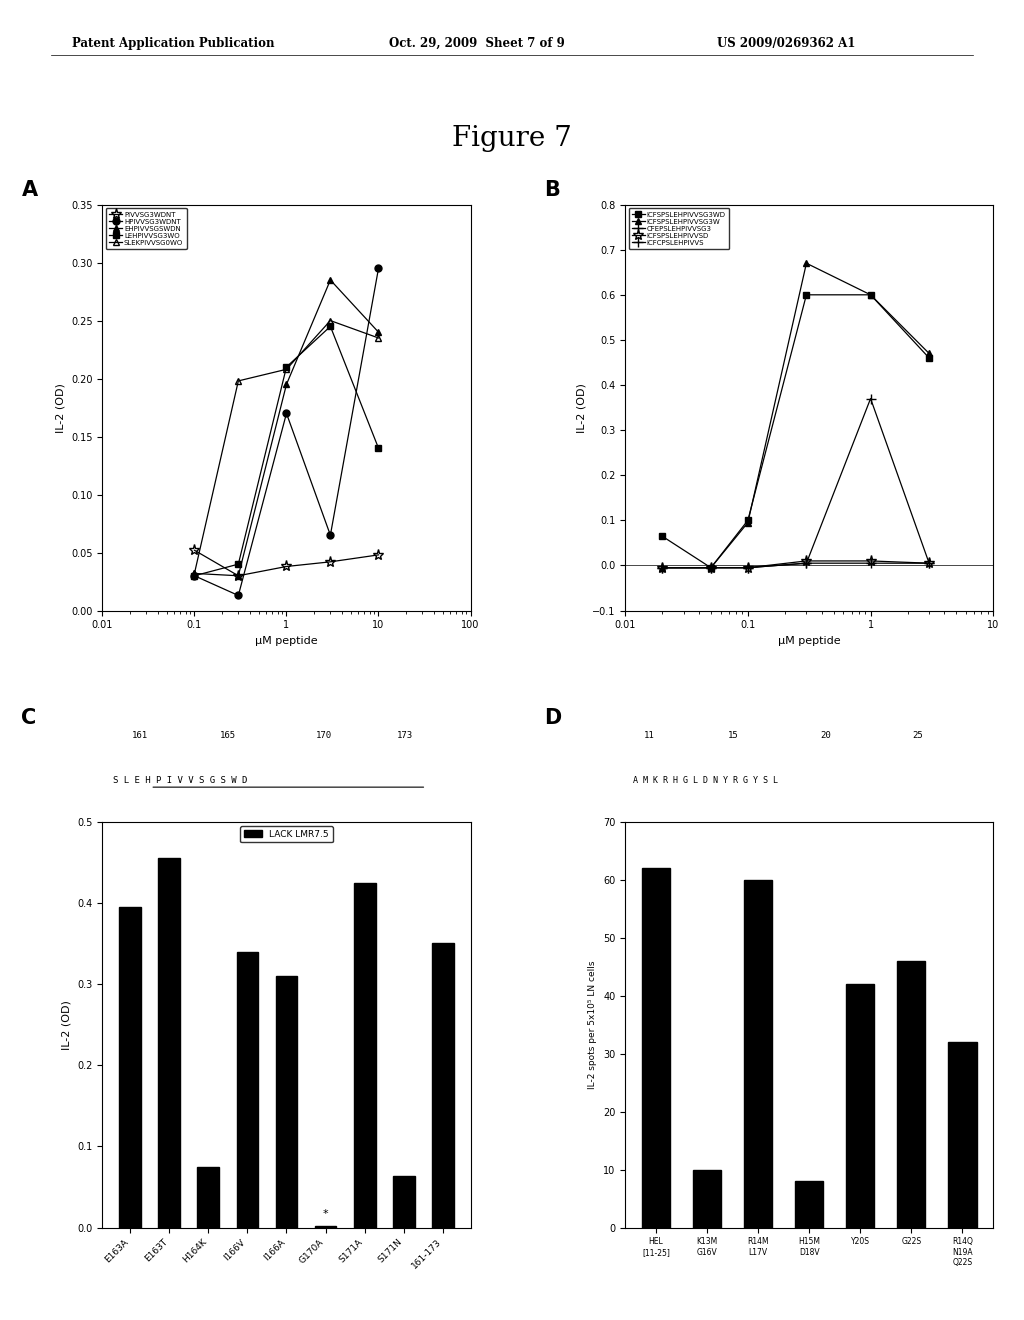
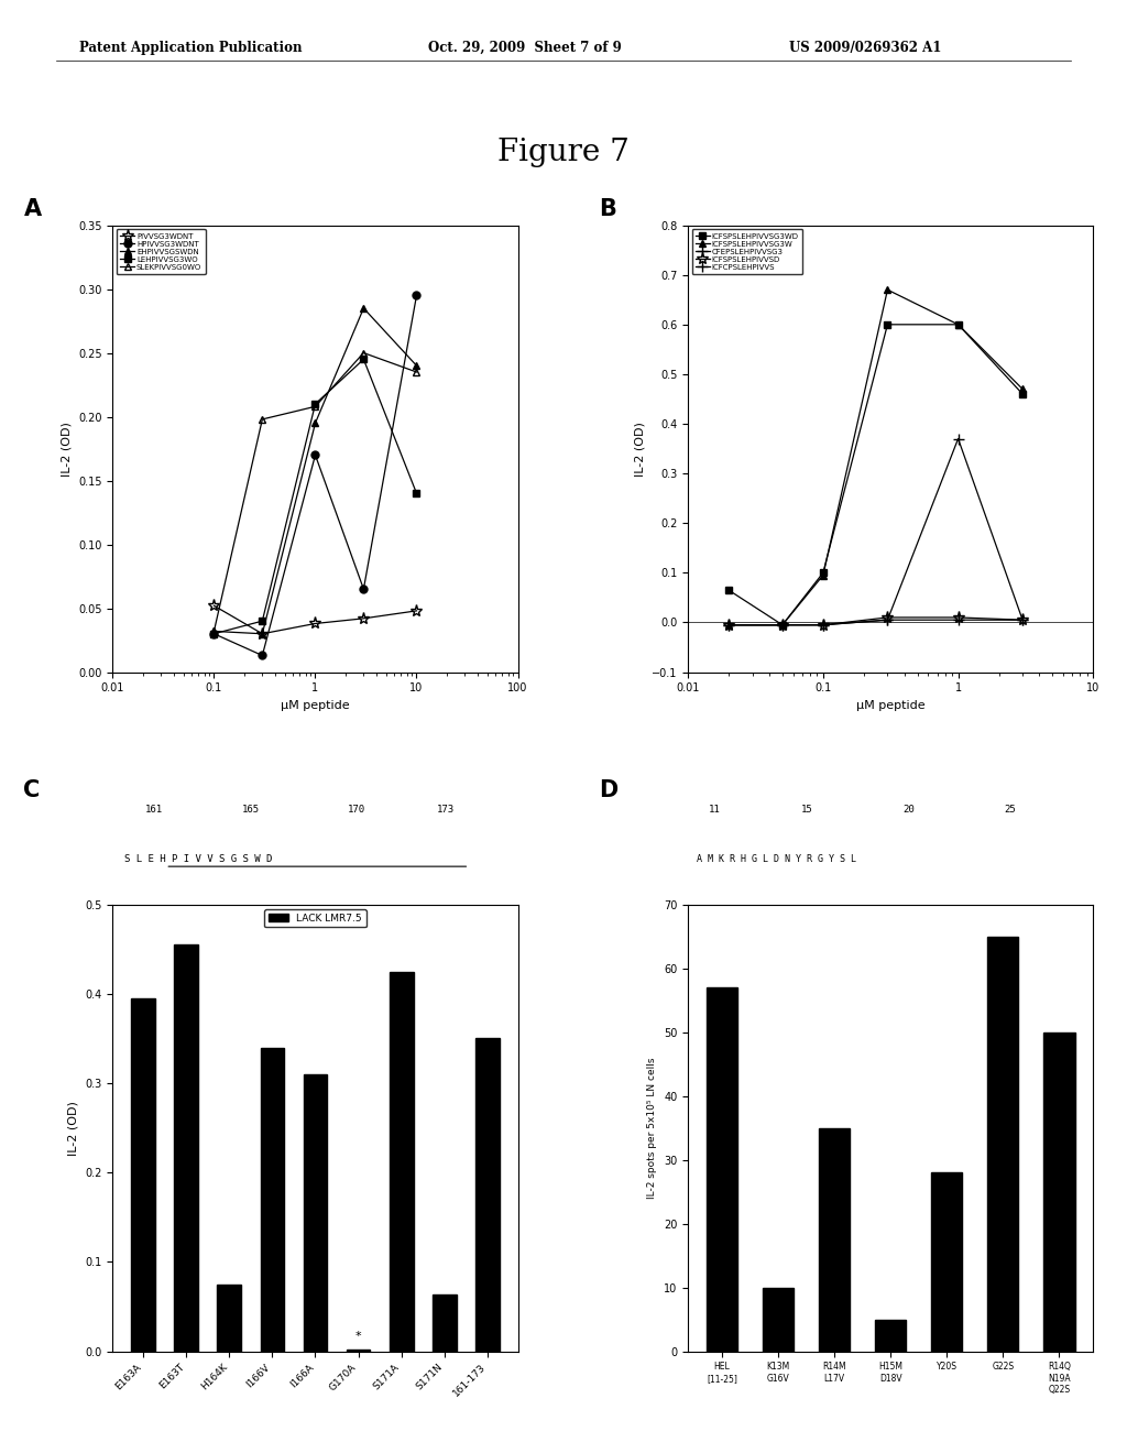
HEL [11-25]: 62 -> 57
R14M L17V: 60 -> 35
H15M D18V: 8 -> 5
Y20S: 42 -> 28
G22S: 46 -> 65
R14Q N19A Q22S: 32 -> 50
